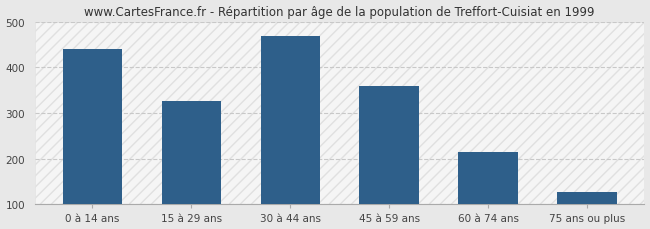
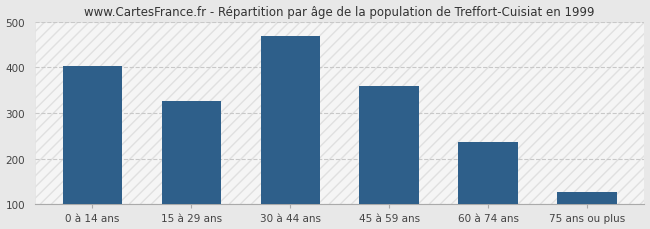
0 à 14 ans: 440 -> 403
60 à 74 ans: 215 -> 237
